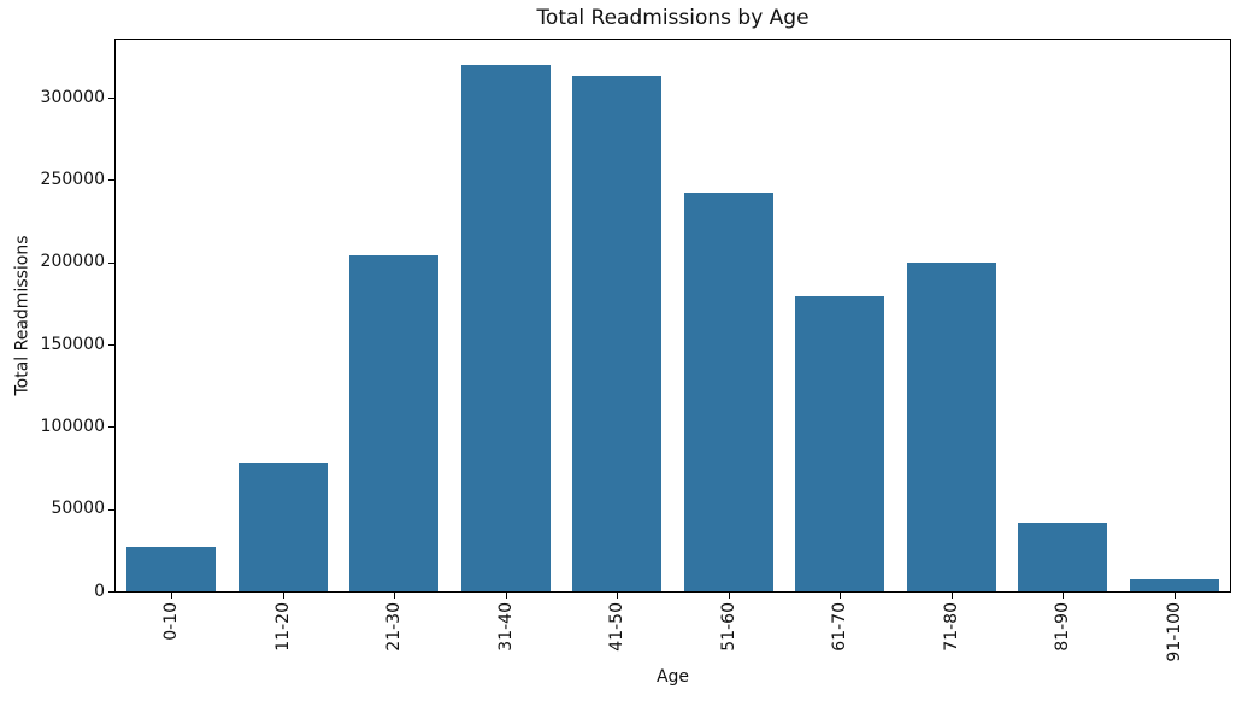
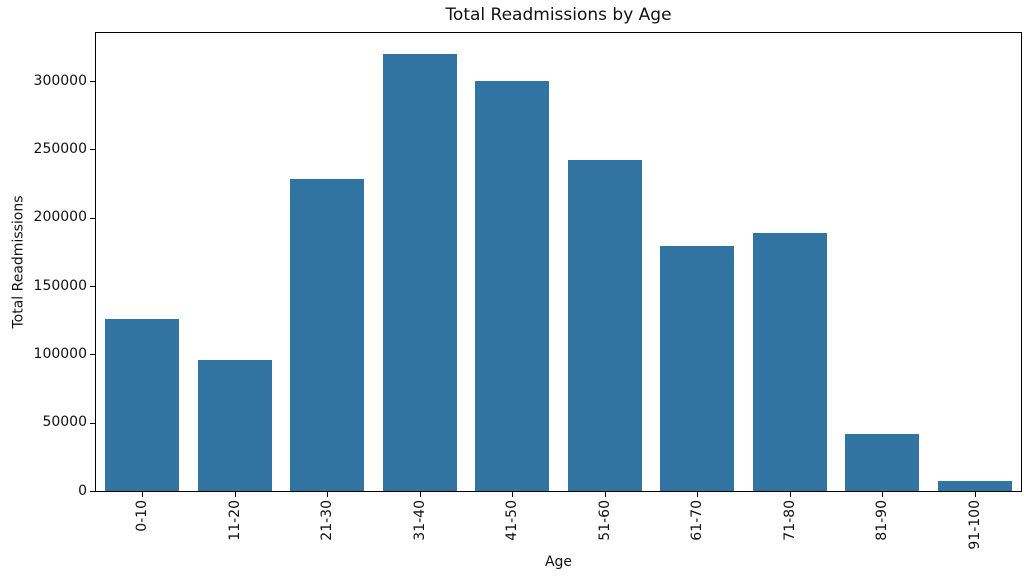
0-10: 27000 -> 126000
11-20: 78000 -> 96000
21-30: 204000 -> 228000
41-50: 313000 -> 300000
71-80: 200000 -> 189000
